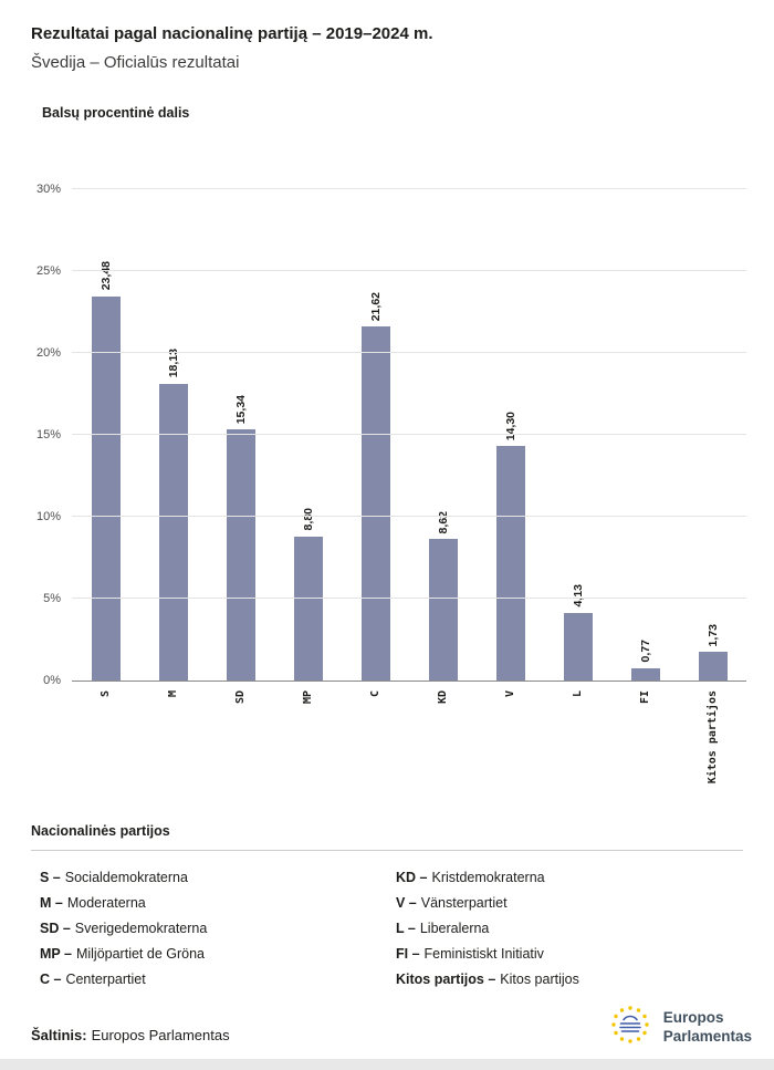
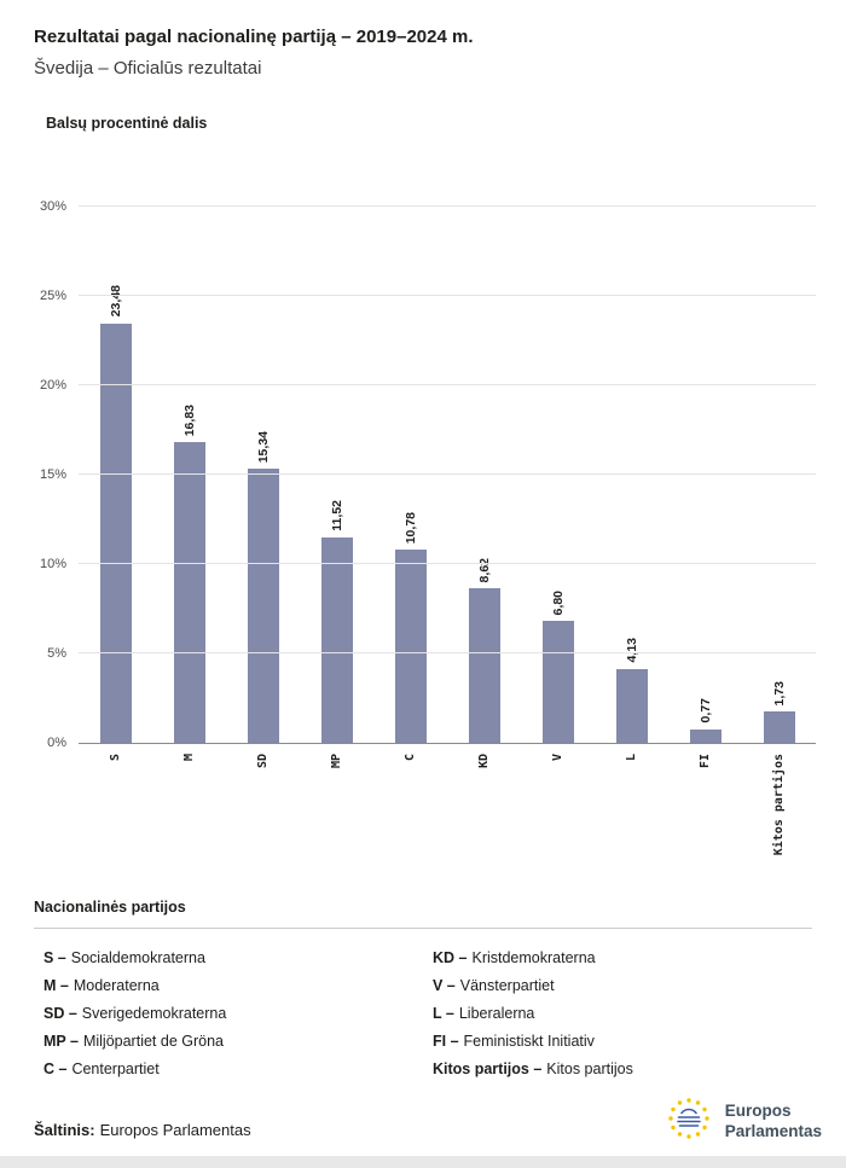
M: 18,13 -> 16,83
MP: 8,80 -> 11,52
C: 21,62 -> 10,78
V: 14,30 -> 6,80
